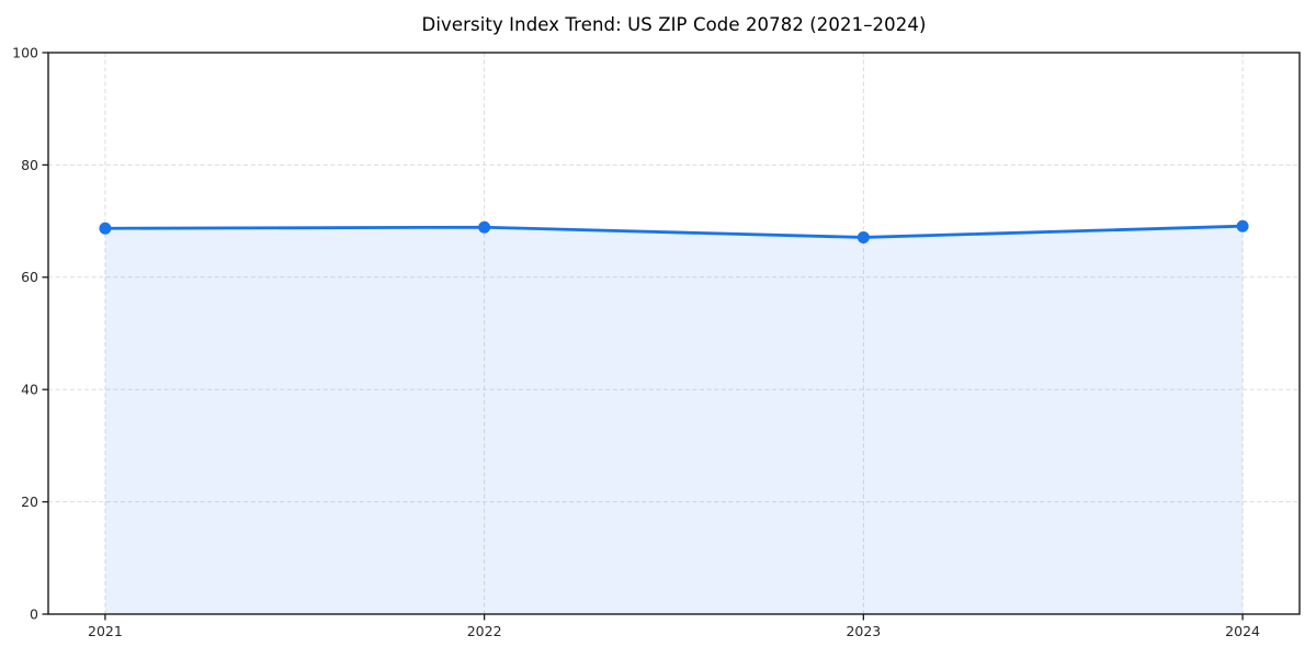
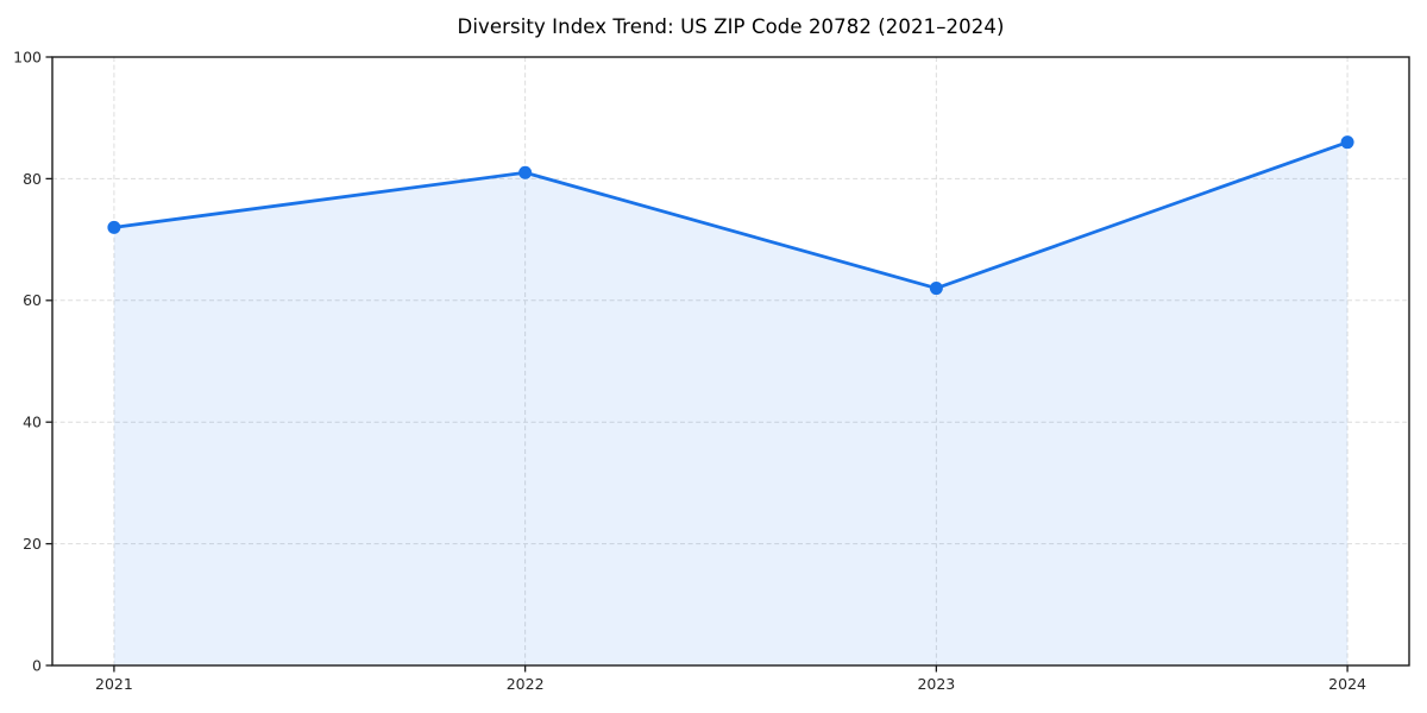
2021: 69 -> 72
2022: 69 -> 81
2023: 67 -> 62
2024: 69 -> 86
